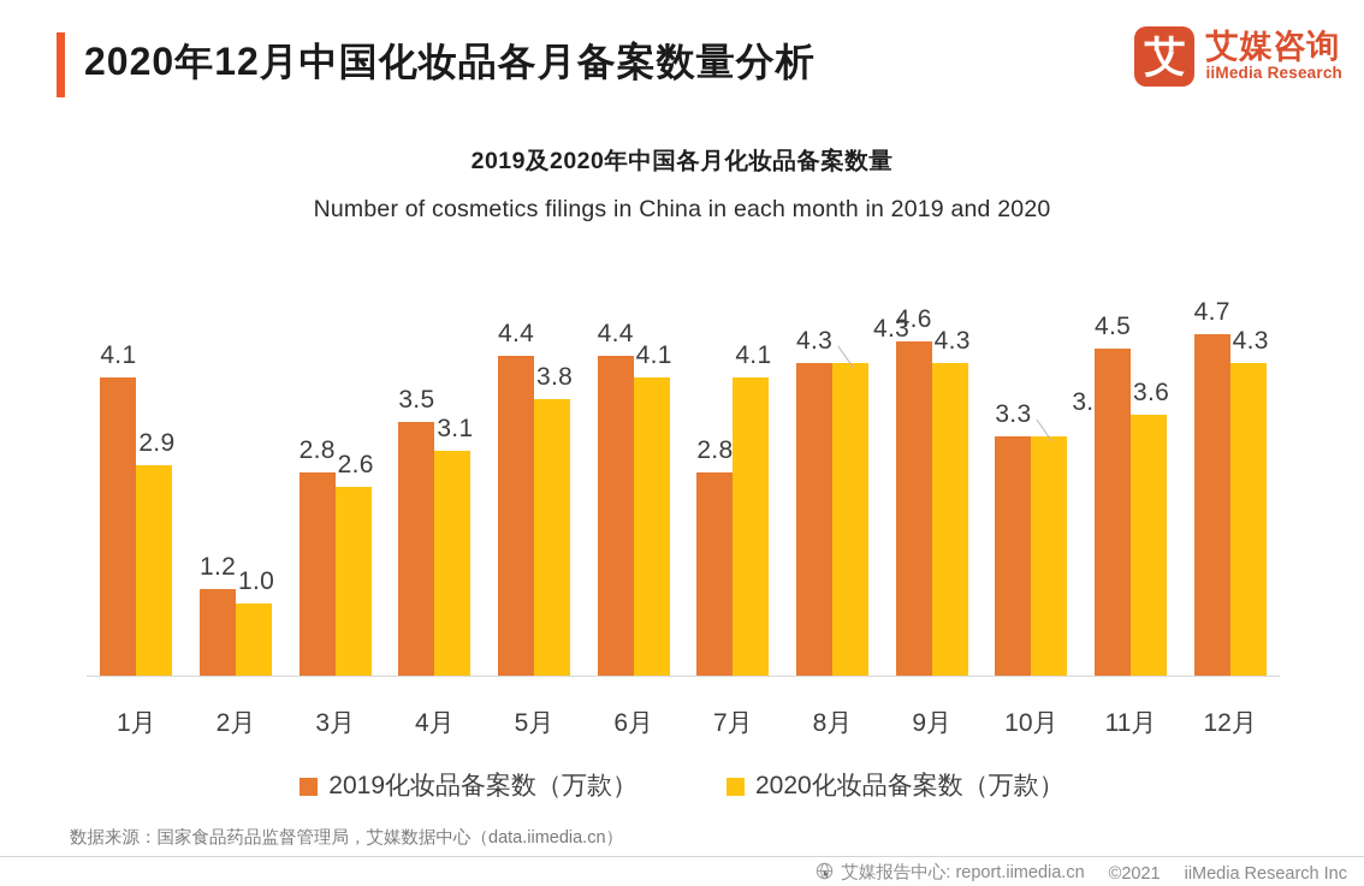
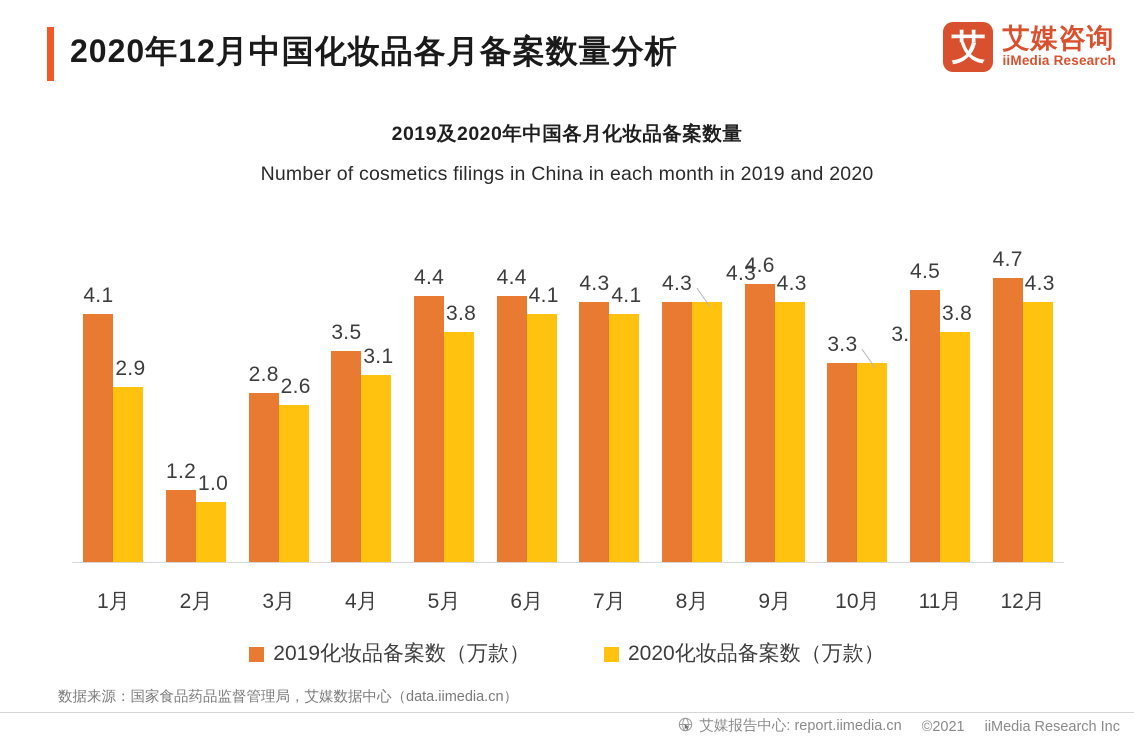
2019化妆品备案数（万款）/7月: 2.8 -> 4.3
2020化妆品备案数（万款）/11月: 3.6 -> 3.8
